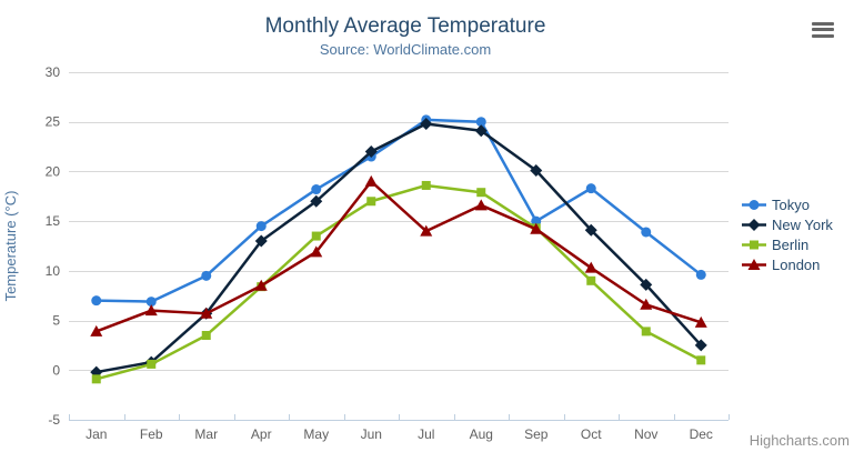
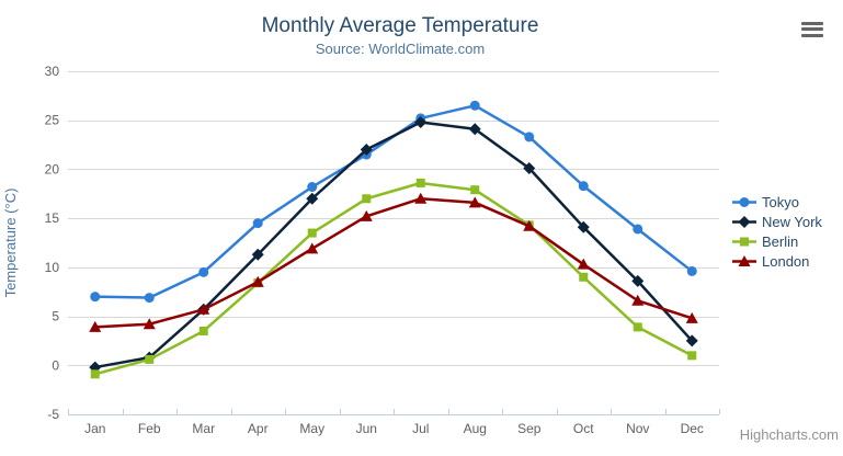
London/Feb: 6 -> 4
New York/Apr: 13 -> 11
London/Jun: 19 -> 15
London/Jul: 14 -> 17
Tokyo/Aug: 25 -> 26
Tokyo/Sep: 15 -> 23
